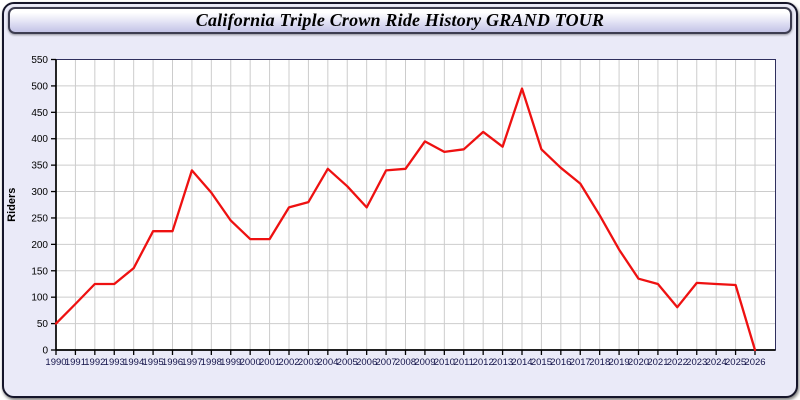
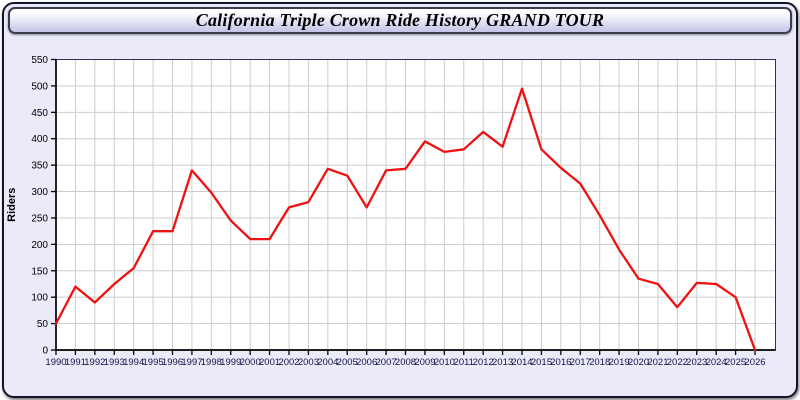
1991: 90 -> 120
1992: 120 -> 90
2005: 310 -> 330
2025: 120 -> 100
